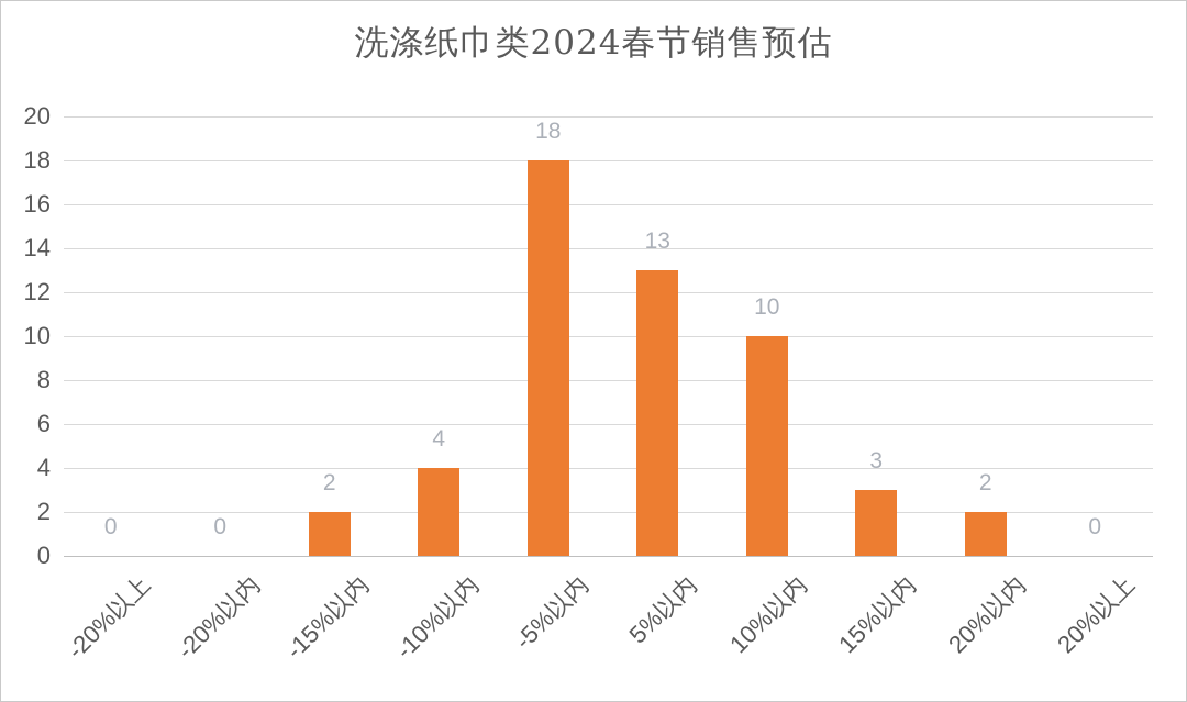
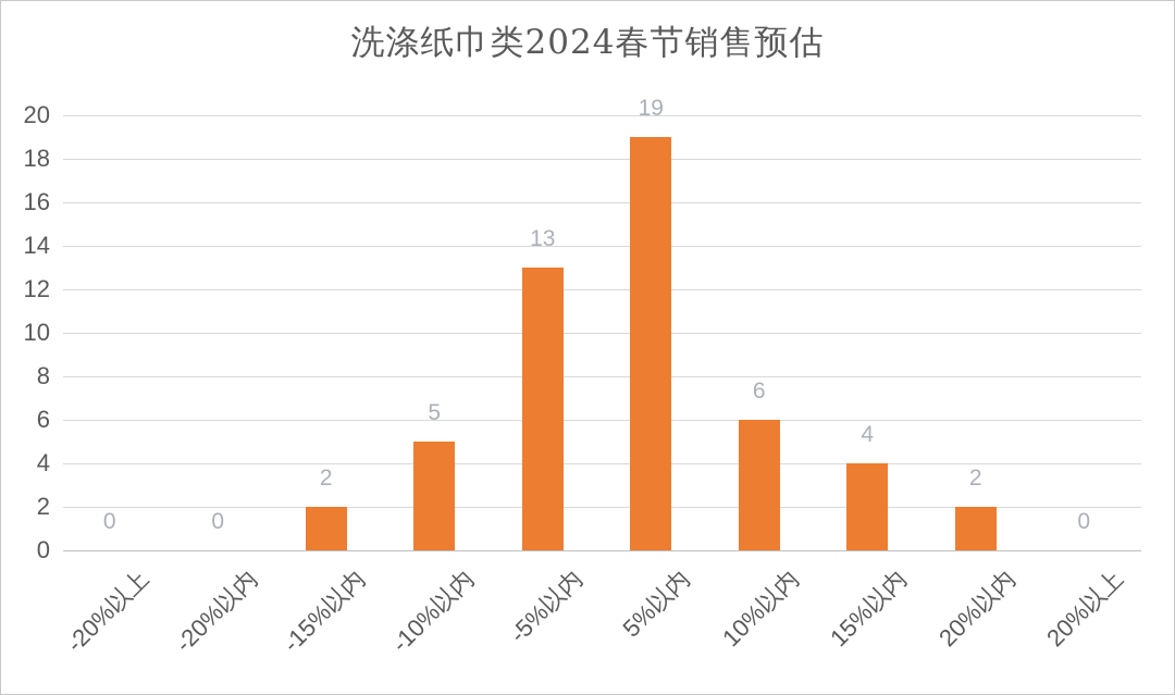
-10%以内: 4 -> 5
-5%以内: 18 -> 13
5%以内: 13 -> 19
10%以内: 10 -> 6
15%以内: 3 -> 4
